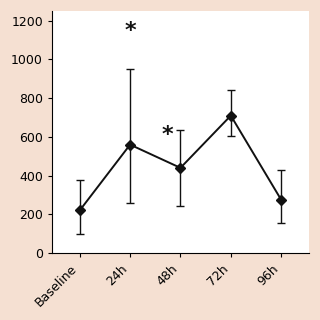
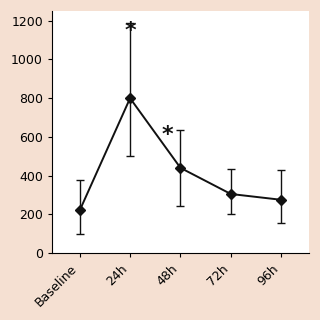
24h: 560 -> 800
72h: 710 -> 300
